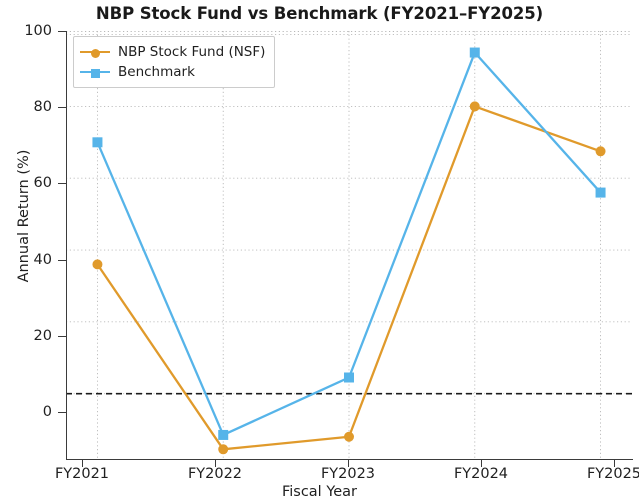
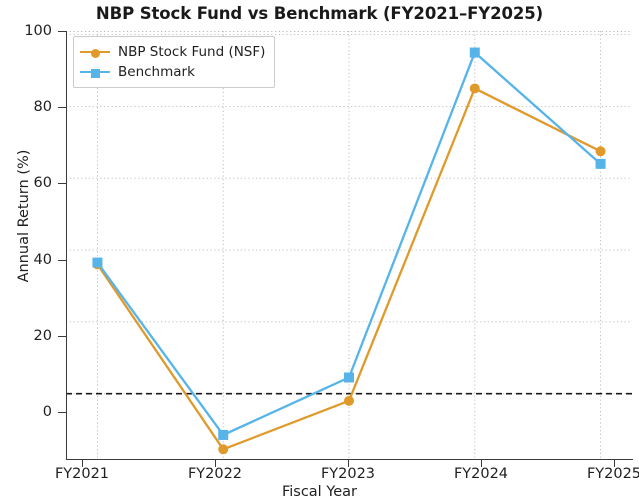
Benchmark/FY2021: 70 -> 36
NBP Stock Fund (NSF)/FY2023: -12 -> -2
NBP Stock Fund (NSF)/FY2024: 80 -> 85
Benchmark/FY2025: 56 -> 64
